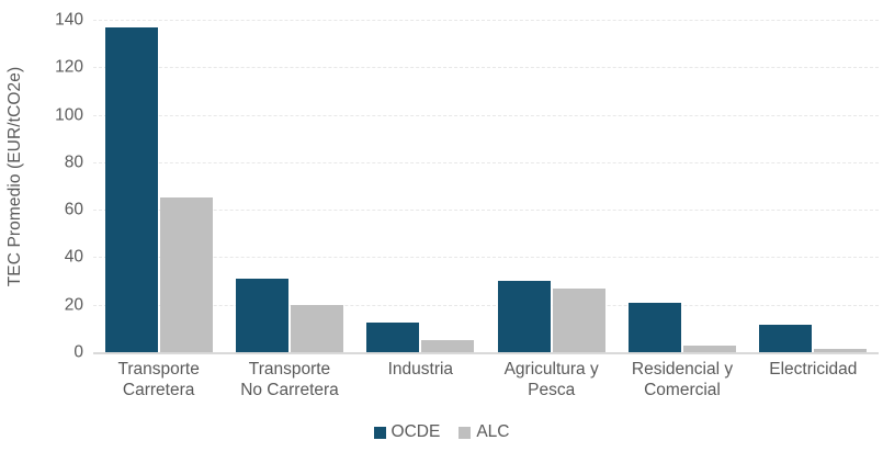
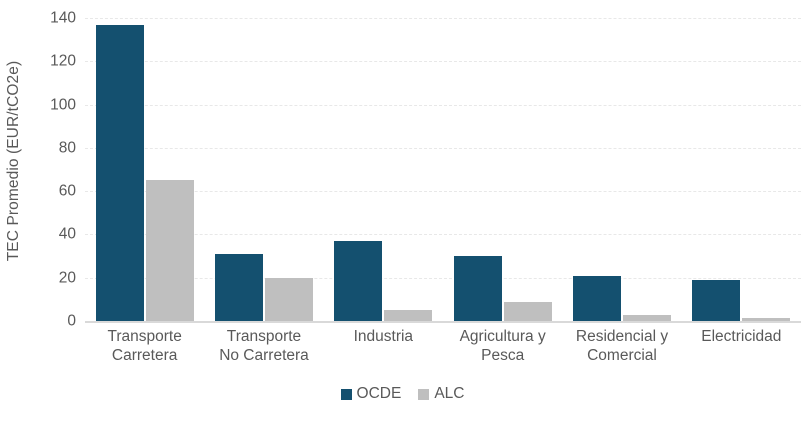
OCDE/Industria: 12 -> 37
ALC/Agricultura y Pesca: 27 -> 9
OCDE/Electricidad: 12 -> 19
